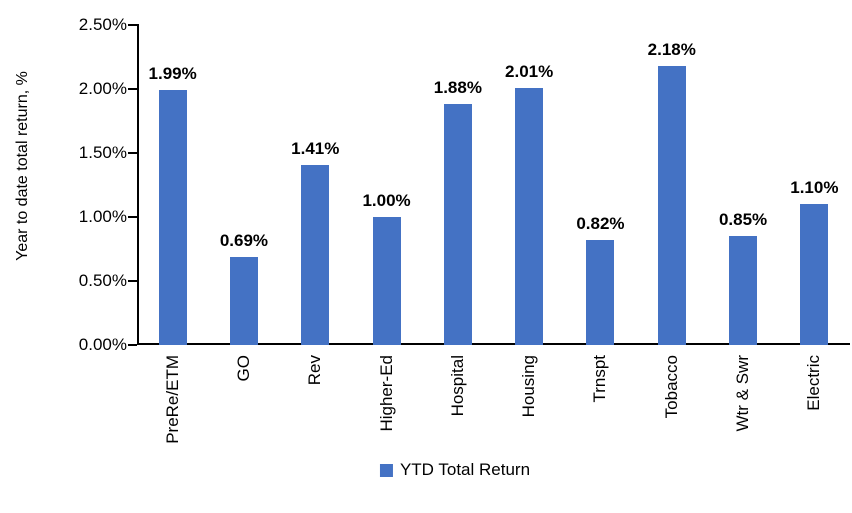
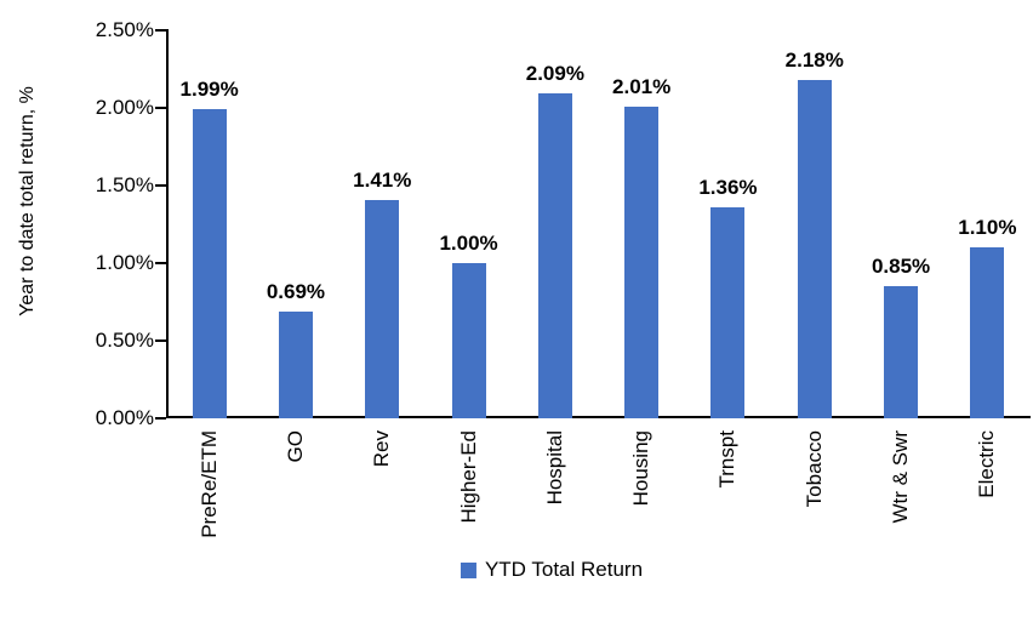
Hospital: 1.88% -> 2.09%
Trnspt: 0.82% -> 1.36%
